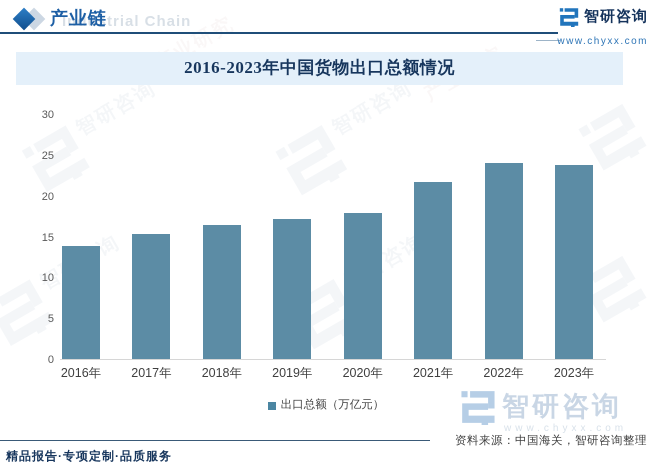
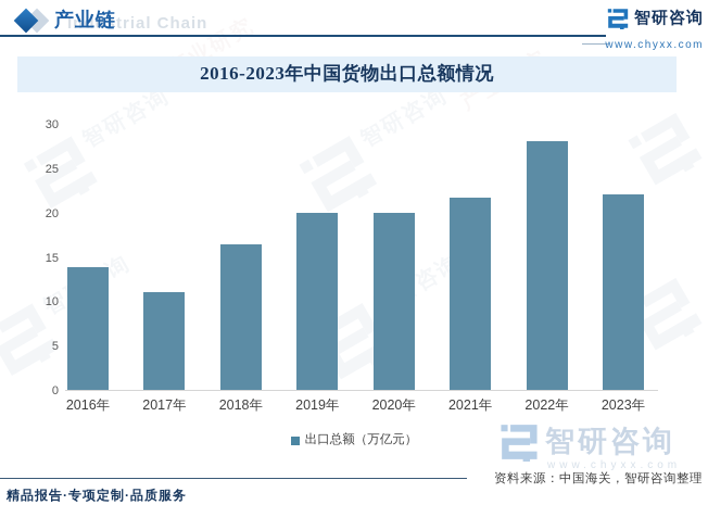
2017年: 15 -> 11
2019年: 17 -> 20
2020年: 18 -> 20
2022年: 24 -> 28
2023年: 24 -> 22
